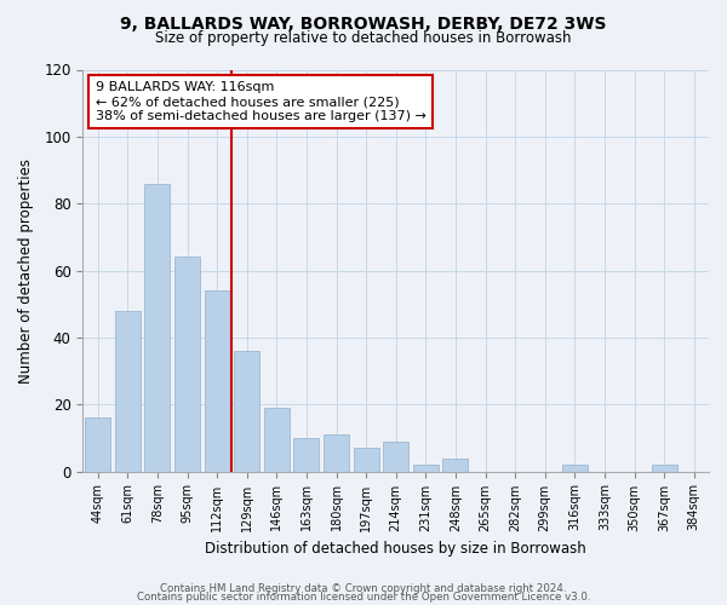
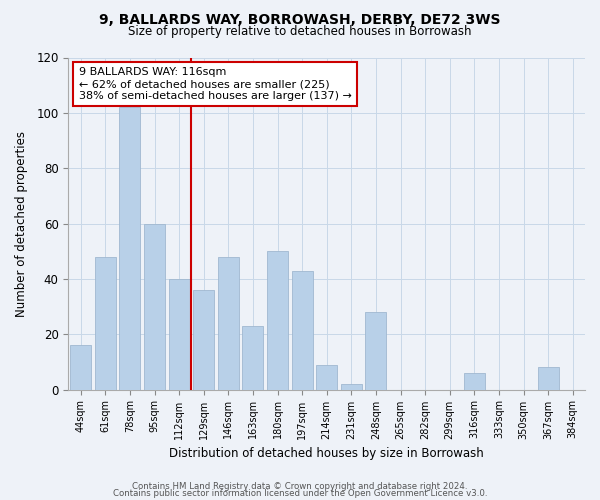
78sqm: 86 -> 102
95sqm: 64 -> 60
112sqm: 54 -> 40
146sqm: 19 -> 48
163sqm: 10 -> 23
180sqm: 11 -> 50
197sqm: 7 -> 43
248sqm: 4 -> 28
316sqm: 2 -> 6
367sqm: 2 -> 8
